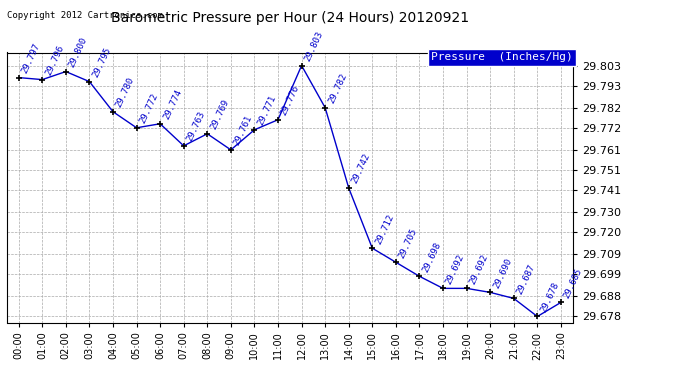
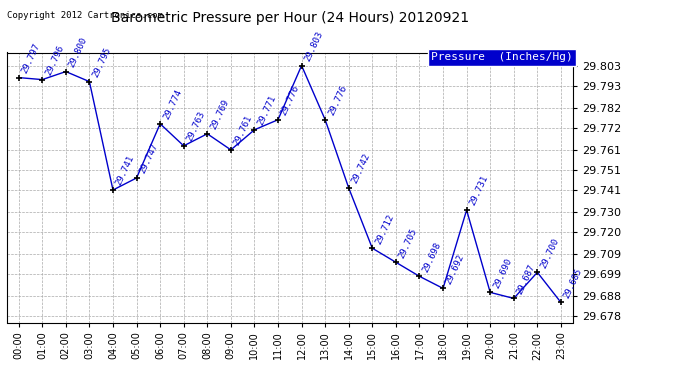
04:00: 29.780 -> 29.741
05:00: 29.772 -> 29.747
13:00: 29.782 -> 29.776
19:00: 29.692 -> 29.731
22:00: 29.678 -> 29.700
